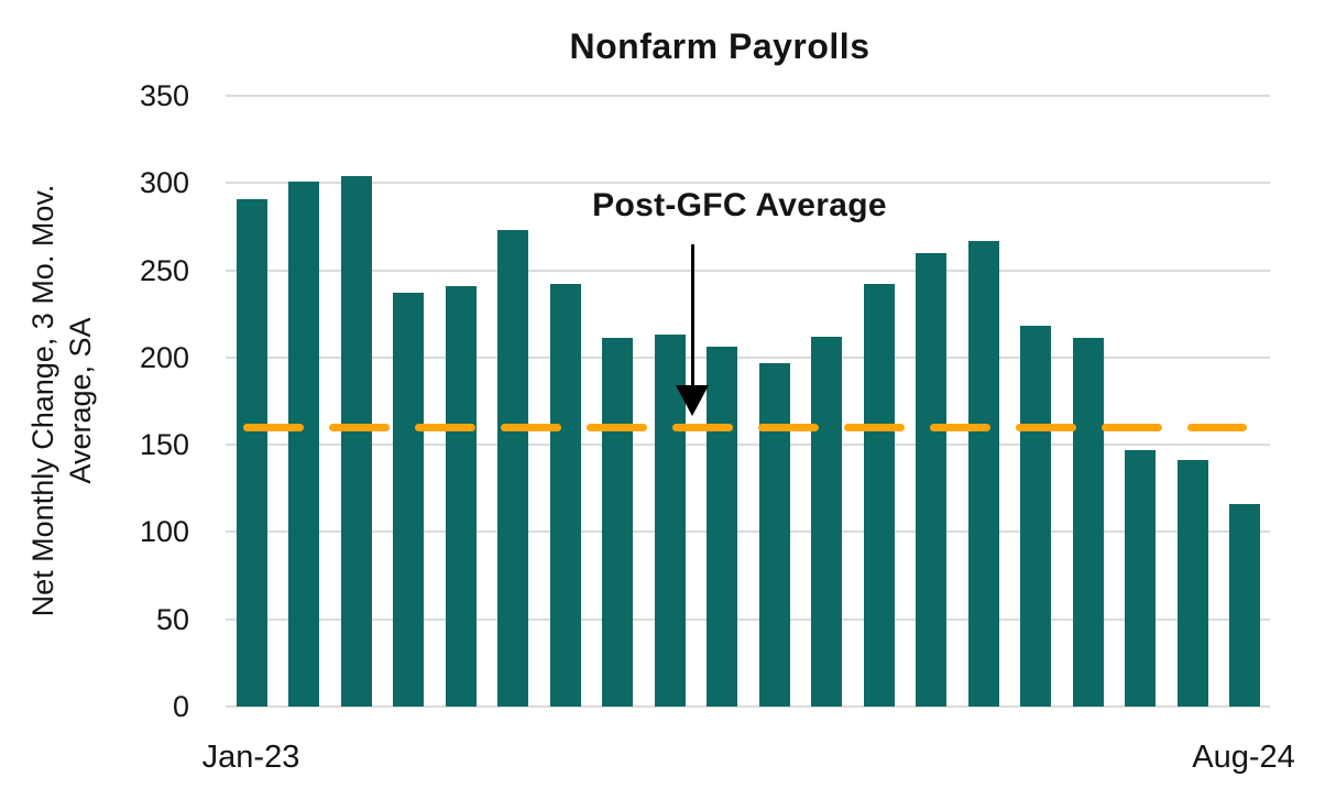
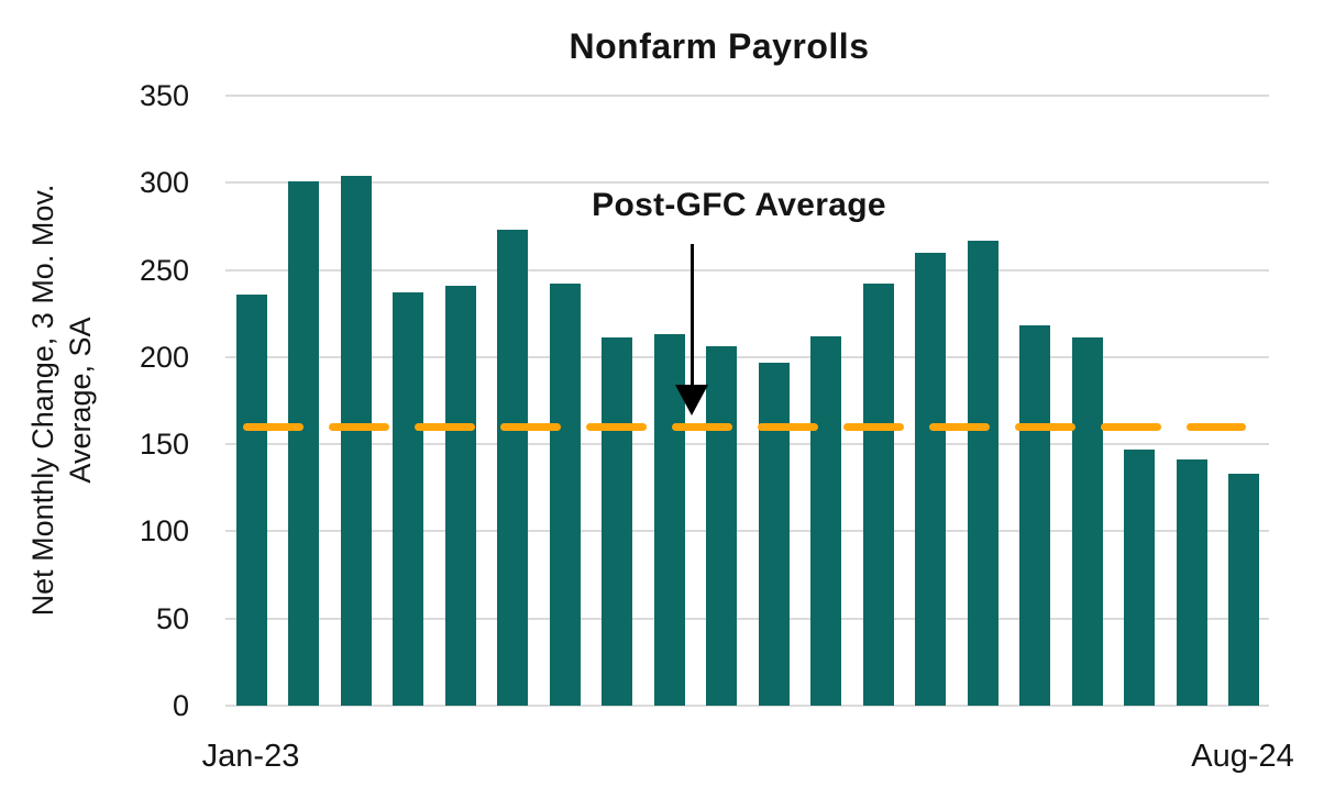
Jan-23: 291 -> 236
Aug-24: 116 -> 133
